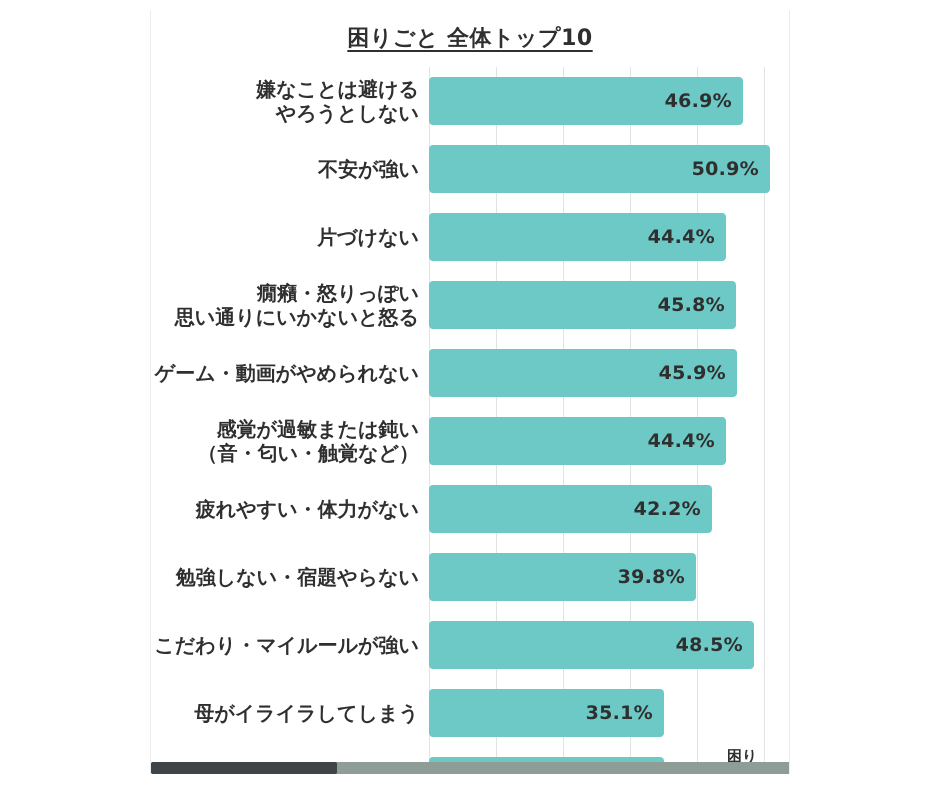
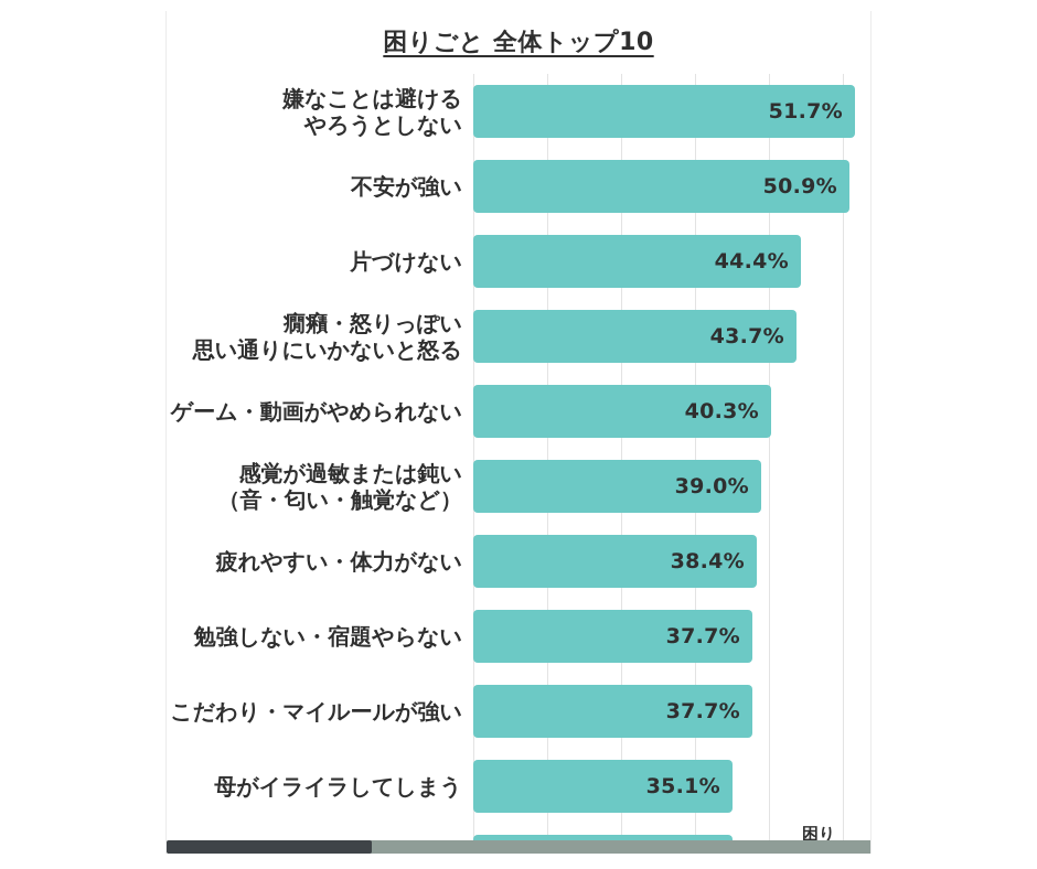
嫌なことは避ける やろうとしない: 46.9% -> 51.7%
癇癪・怒りっぽい 思い通りにいかないと怒る: 45.8% -> 43.7%
ゲーム・動画がやめられない: 45.9% -> 40.3%
感覚が過敏または鈍い（音・匂い・触覚など）: 44.4% -> 39.0%
疲れやすい・体力がない: 42.2% -> 38.4%
勉強しない・宿題やらない: 39.8% -> 37.7%
こだわり・マイルールが強い: 48.5% -> 37.7%
